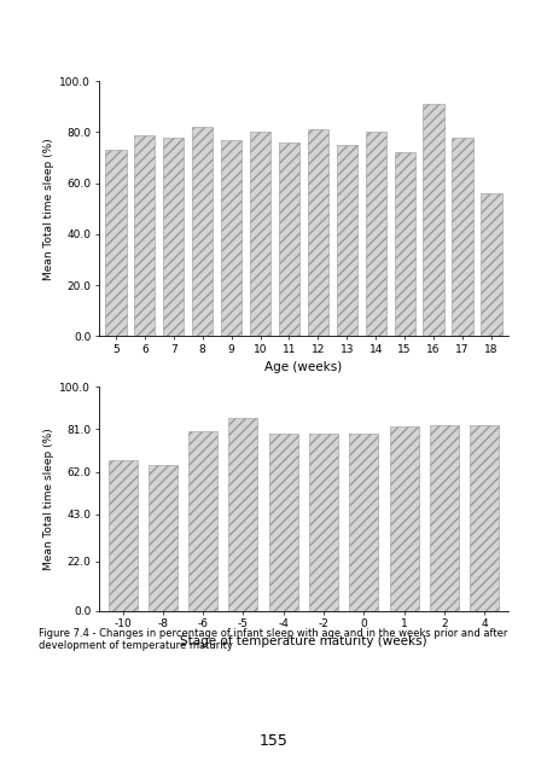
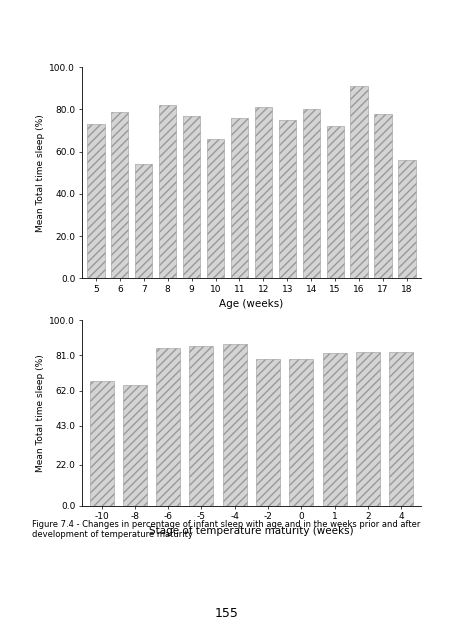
7: 78 -> 54
10: 80 -> 66
-6: 80 -> 85
-4: 79 -> 87
